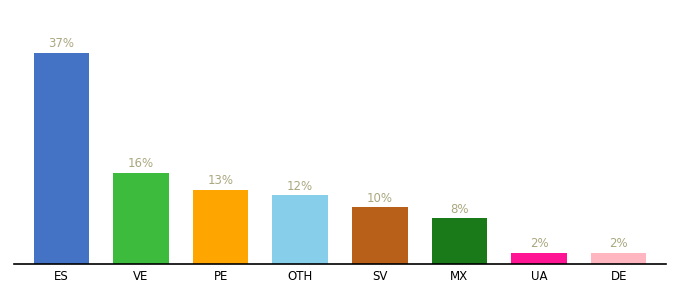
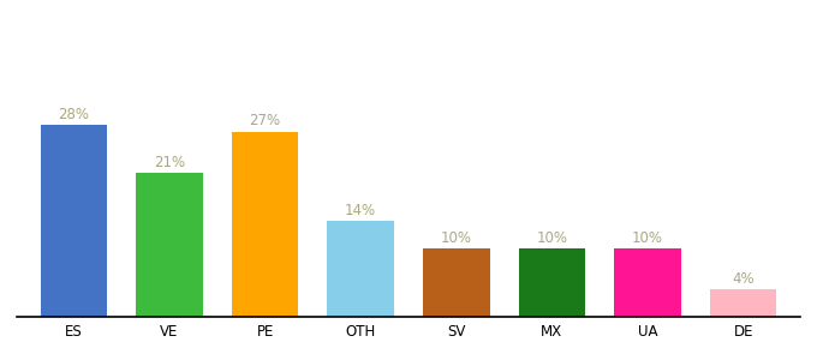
ES: 37% -> 28%
VE: 16% -> 21%
PE: 13% -> 27%
OTH: 12% -> 14%
MX: 8% -> 10%
UA: 2% -> 10%
DE: 2% -> 4%
